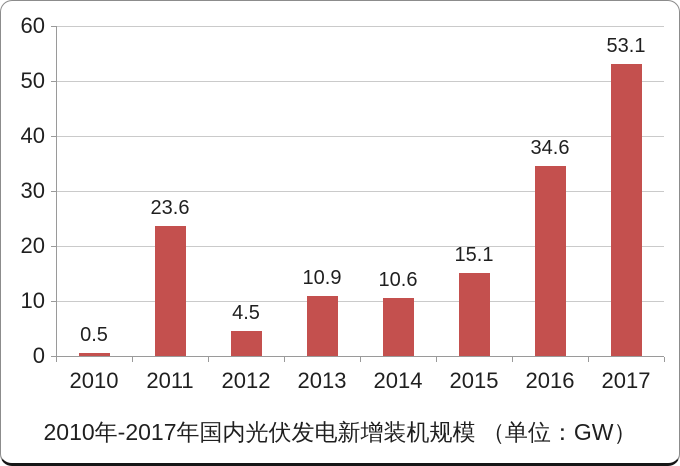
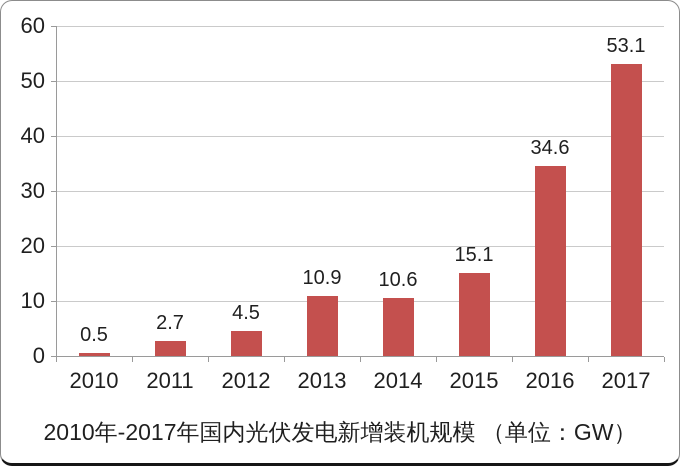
2011: 23.6 -> 2.7
